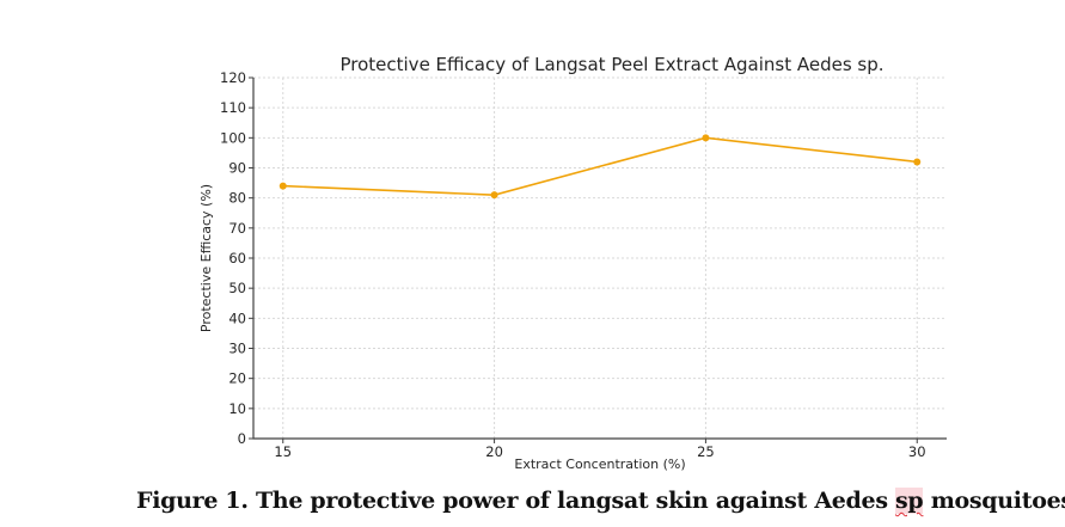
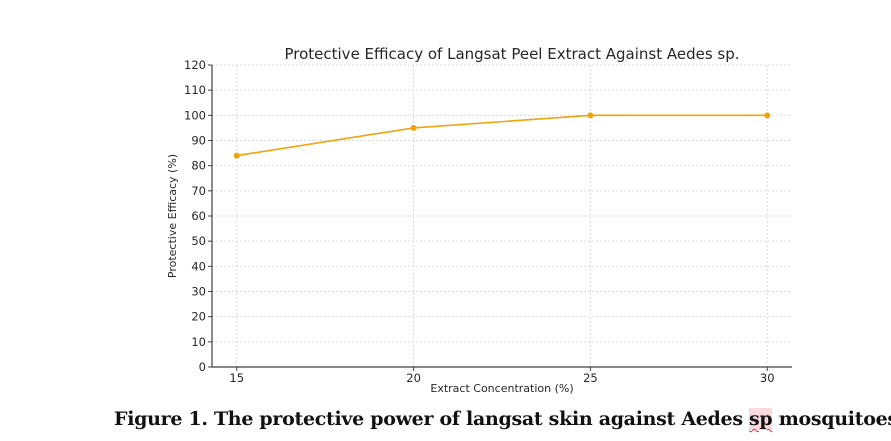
20: 81 -> 95
30: 92 -> 100
